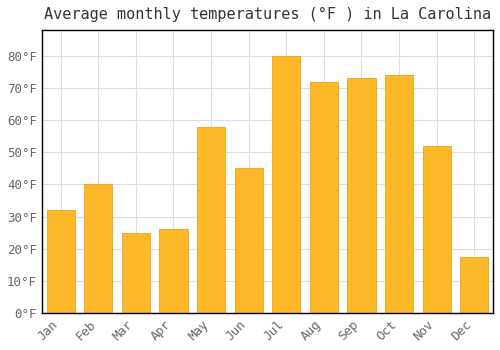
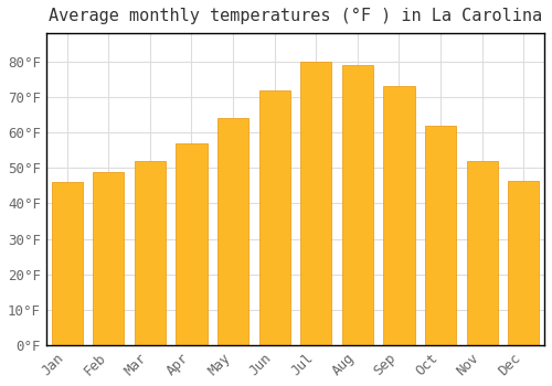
Jan: 32.0°F -> 46.0°F
Feb: 40.0°F -> 49.0°F
Mar: 25.0°F -> 52.0°F
Apr: 26.0°F -> 57.0°F
May: 58.0°F -> 64.0°F
Jun: 45.0°F -> 72.0°F
Aug: 72.0°F -> 79.0°F
Oct: 74.0°F -> 62.0°F
Dec: 17.5°F -> 46.5°F
